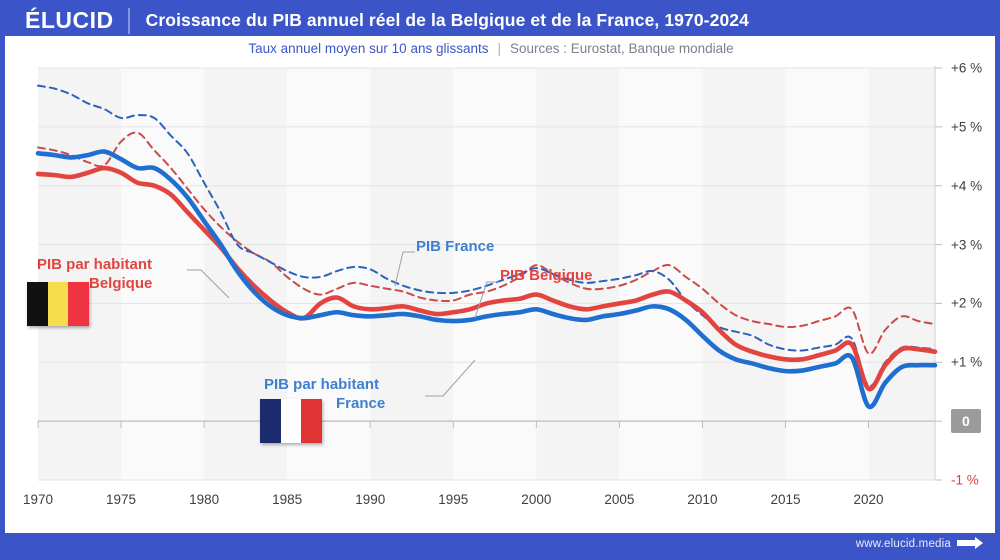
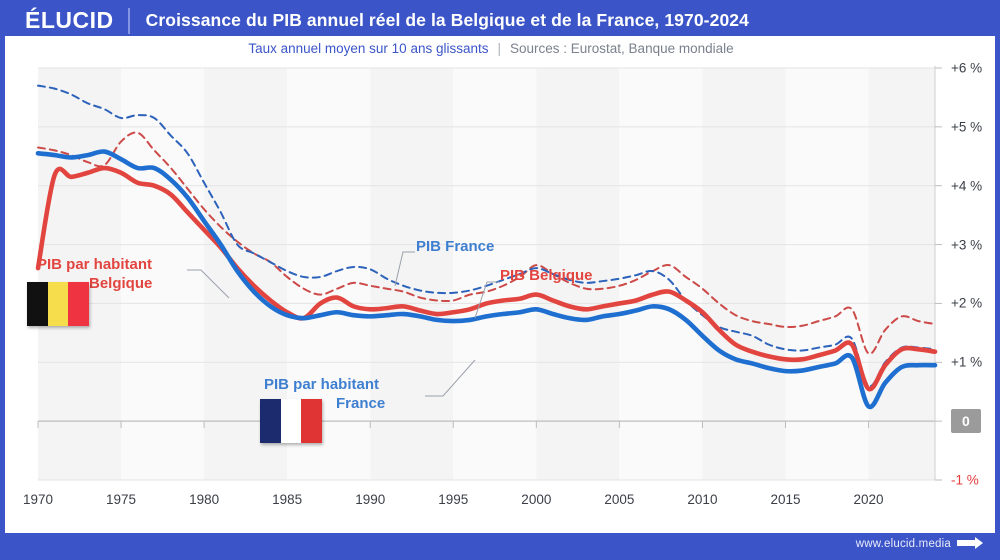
PIB par habitant Belgique/1970: 4.2% -> 2.6%
